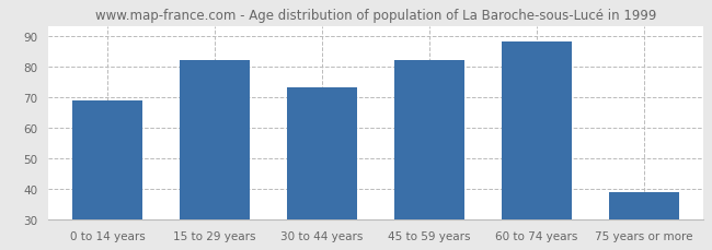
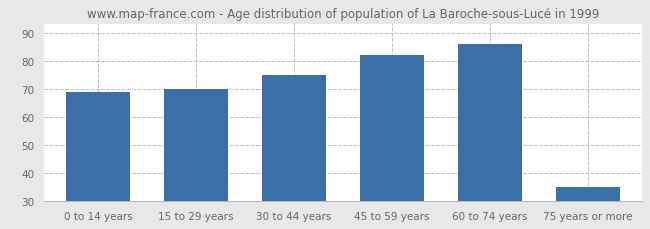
15 to 29 years: 82 -> 70
30 to 44 years: 73 -> 75
60 to 74 years: 88 -> 86
75 years or more: 39 -> 35
